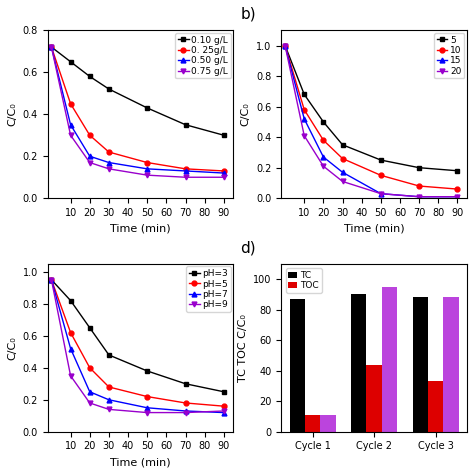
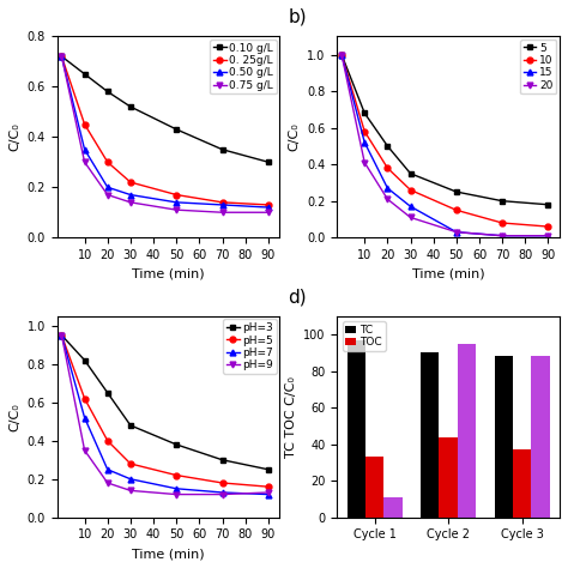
TC/Cycle 1: 87 -> 97
TOC/Cycle 1: 11 -> 33
TOC/Cycle 3: 33 -> 37
